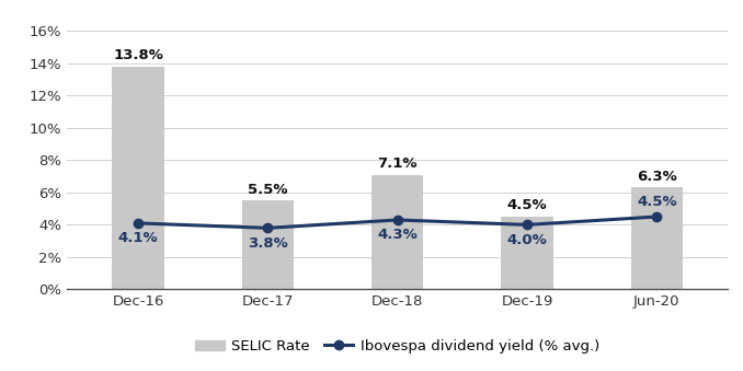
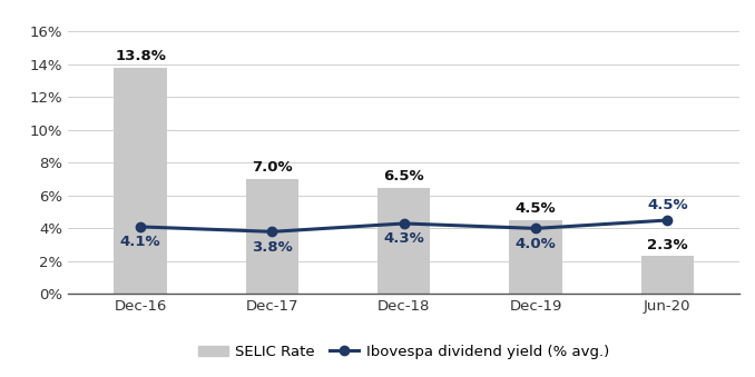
SELIC Rate/Dec-17: 5.5% -> 7.0%
SELIC Rate/Dec-18: 7.1% -> 6.5%
SELIC Rate/Jun-20: 6.3% -> 2.3%
